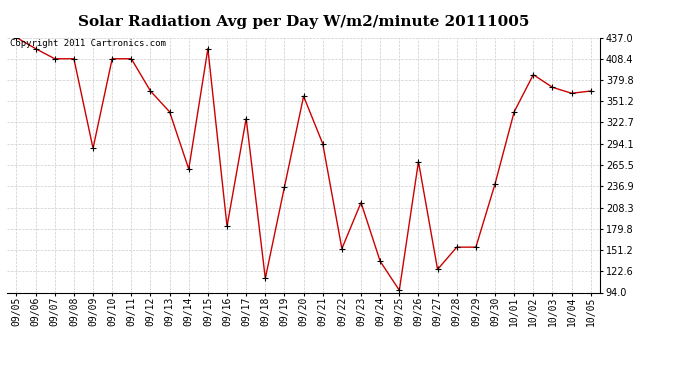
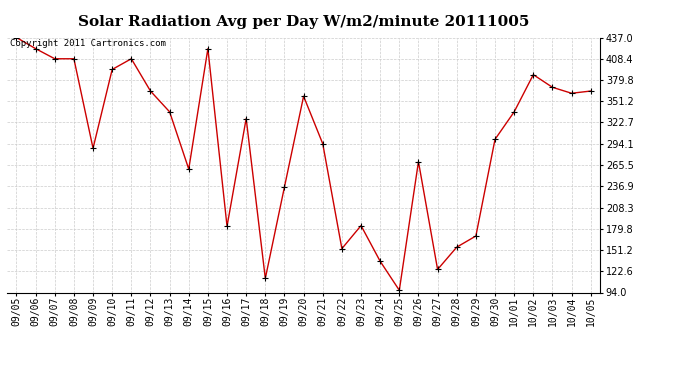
09/10: 408 -> 394
09/23: 215 -> 184
09/29: 155 -> 170
09/30: 240 -> 300
